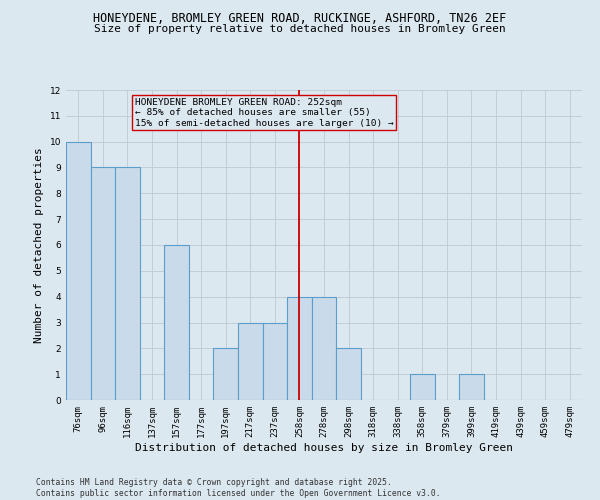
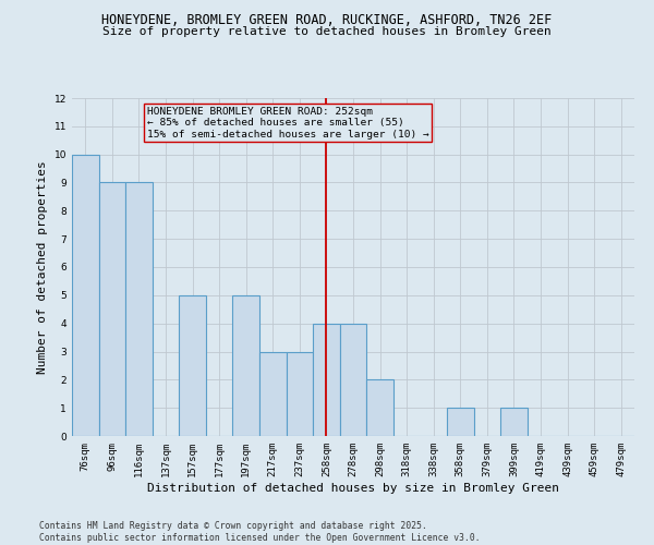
157sqm: 6 -> 5
197sqm: 2 -> 5
